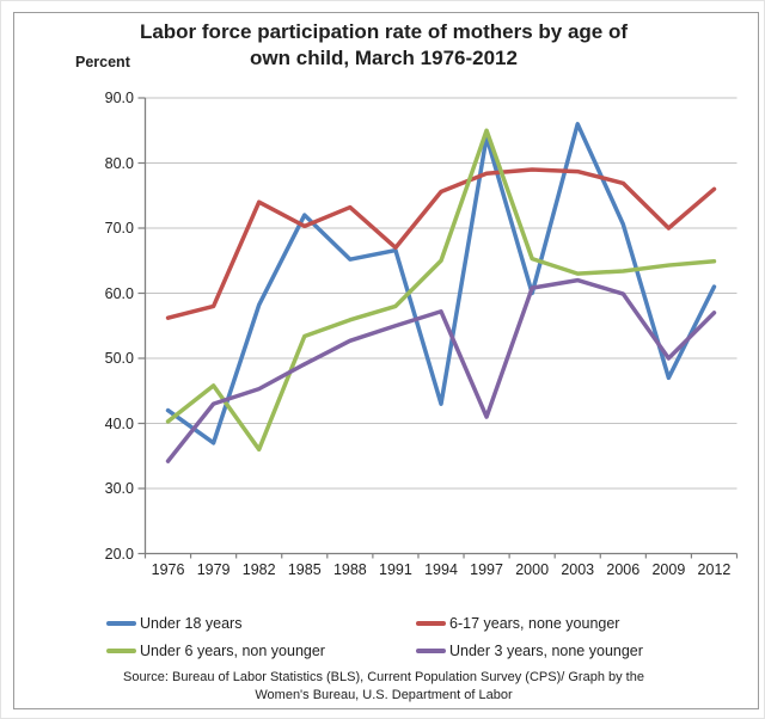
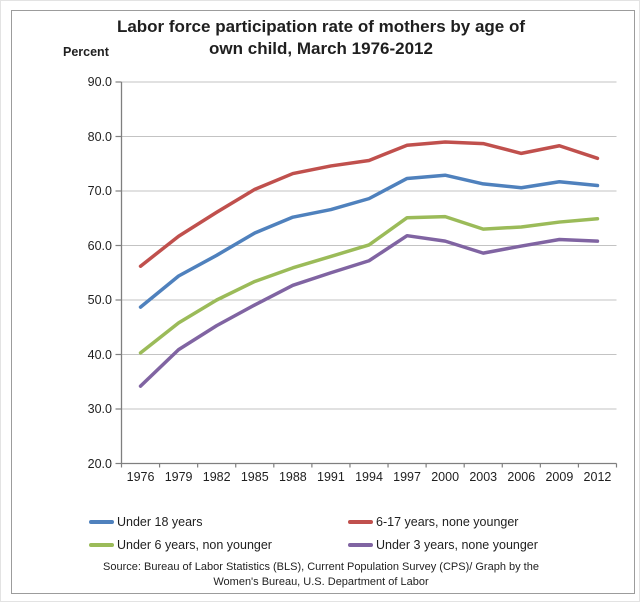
Under 18 years/1976: 42 -> 49
Under 18 years/1979: 37 -> 54
6-17 years, none younger/1979: 58 -> 62
Under 3 years, none younger/1979: 43 -> 41
6-17 years, none younger/1982: 74 -> 66
Under 6 years, non younger/1982: 36 -> 50
Under 18 years/1985: 72 -> 62
6-17 years, none younger/1991: 67 -> 75
Under 18 years/1994: 43 -> 69
Under 6 years, non younger/1994: 65 -> 60
Under 18 years/1997: 84 -> 72
Under 6 years, non younger/1997: 85 -> 65
Under 3 years, none younger/1997: 41 -> 62
Under 18 years/2000: 60 -> 73
Under 18 years/2003: 86 -> 71
Under 3 years, none younger/2003: 62 -> 59
Under 18 years/2009: 47 -> 72
6-17 years, none younger/2009: 70 -> 78
Under 3 years, none younger/2009: 50 -> 61
Under 18 years/2012: 61 -> 71
Under 3 years, none younger/2012: 57 -> 61
